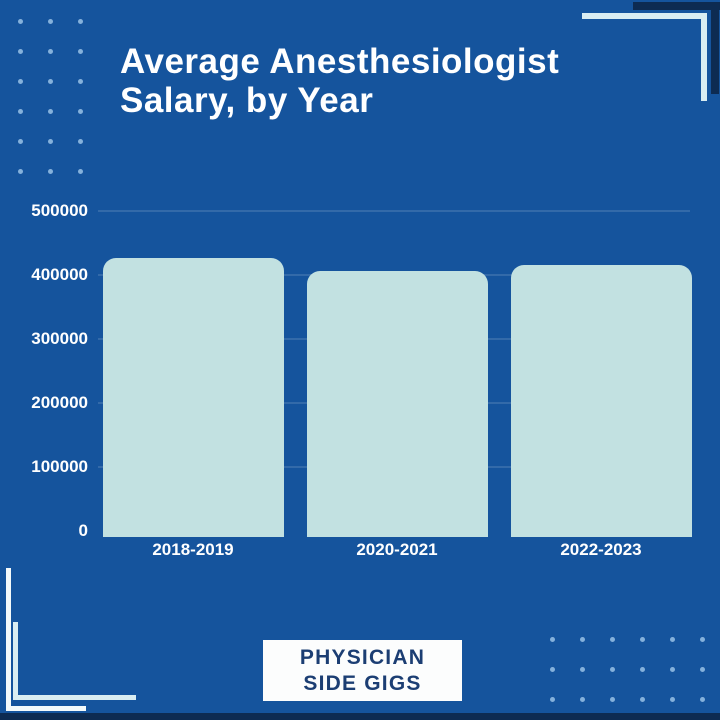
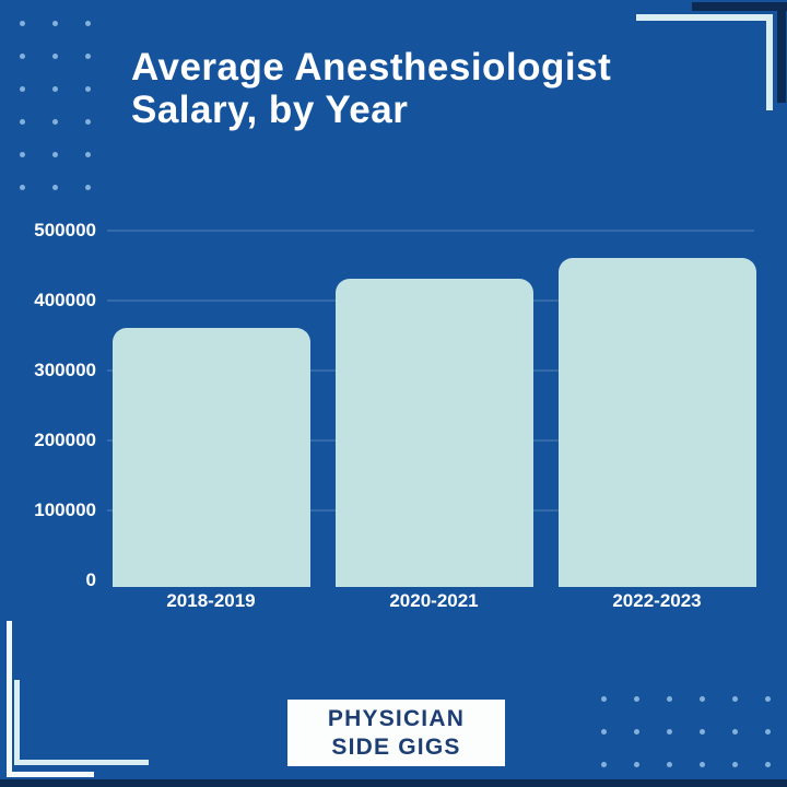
2018-2019: 430000 -> 360000
2020-2021: 410000 -> 440000
2022-2023: 420000 -> 460000
